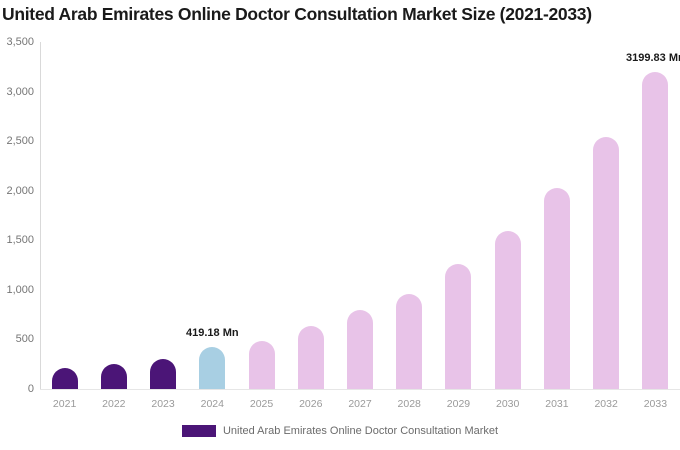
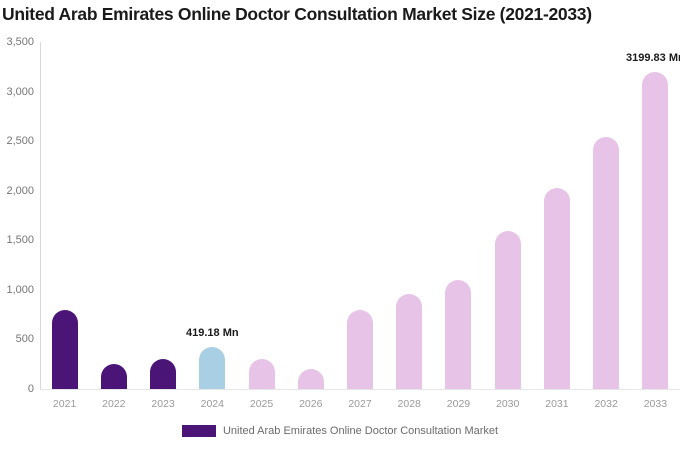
2021: 200 -> 800
2025: 500 -> 300
2026: 600 -> 200
2029: 1300 -> 1100
